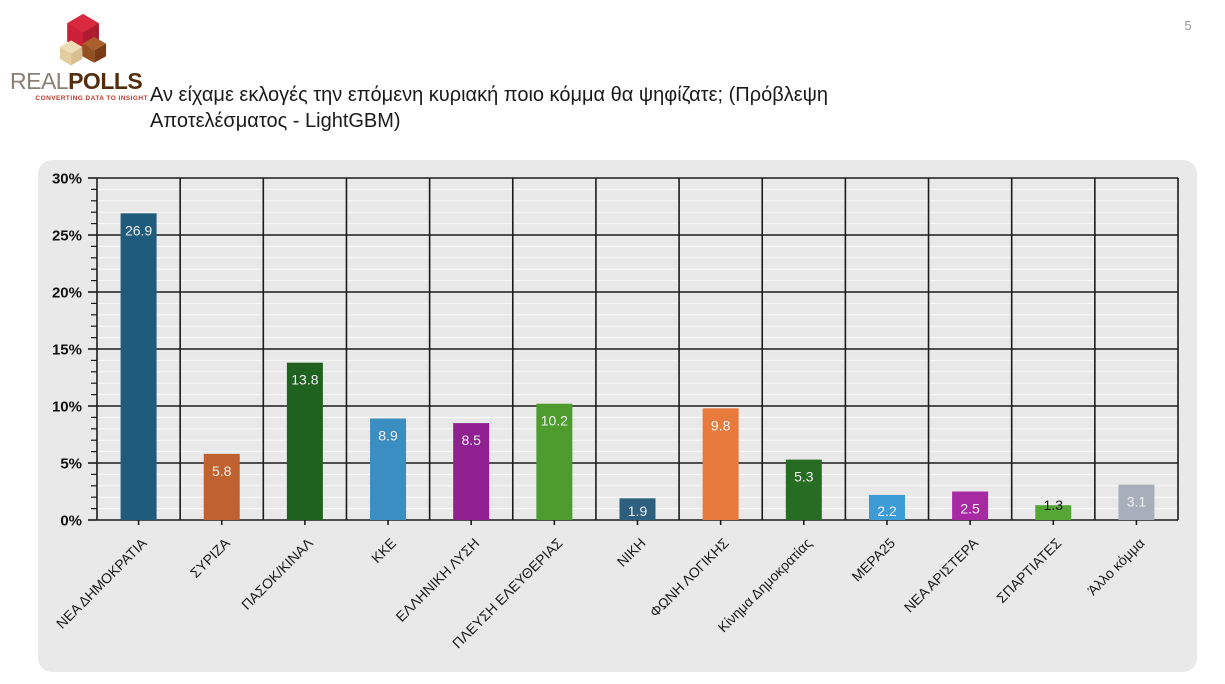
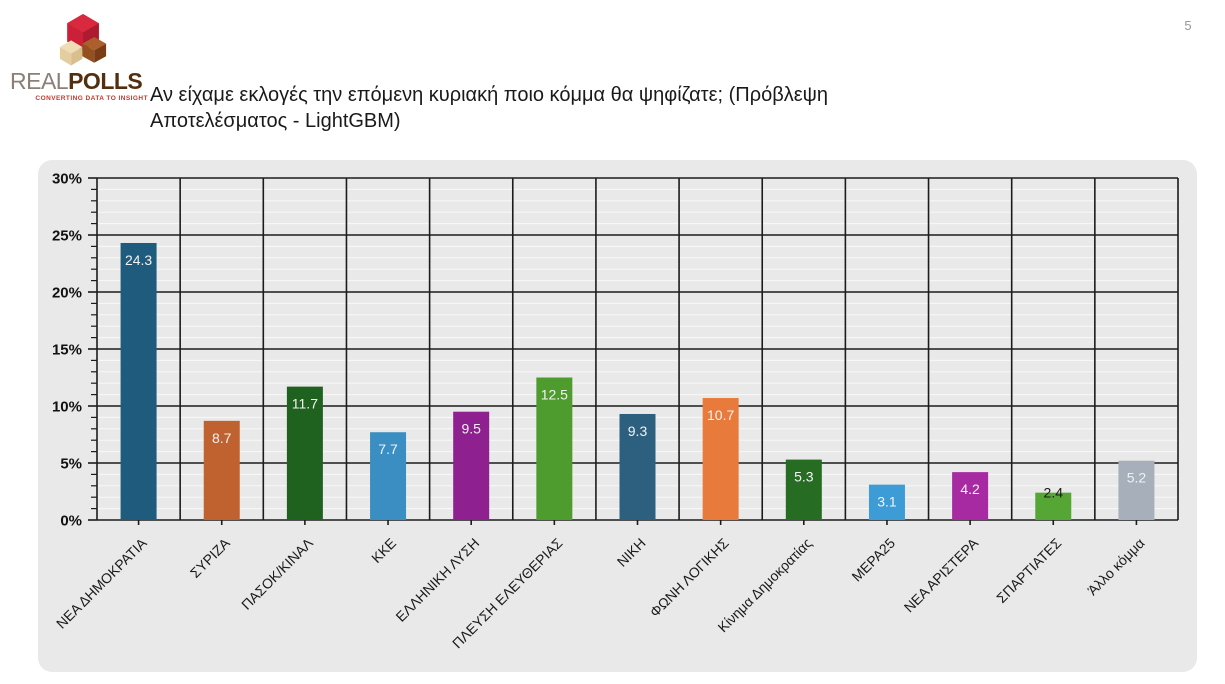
ΝΕΑ ΔΗΜΟΚΡΑΤΙΑ: 26.9 -> 24.3
ΣΥΡΙΖΑ: 5.8 -> 8.7
ΠΑΣΟΚ/ΚΙΝΑΛ: 13.8 -> 11.7
ΚΚΕ: 8.9 -> 7.7
ΕΛΛΗΝΙΚΗ ΛΥΣΗ: 8.5 -> 9.5
ΠΛΕΥΣΗ ΕΛΕΥΘΕΡΙΑΣ: 10.2 -> 12.5
ΝΙΚΗ: 1.9 -> 9.3
ΦΩΝΗ ΛΟΓΙΚΗΣ: 9.8 -> 10.7
ΜΕΡΑ25: 2.2 -> 3.1
ΝΕΑ ΑΡΙΣΤΕΡΑ: 2.5 -> 4.2
ΣΠΑΡΤΙΑΤΕΣ: 1.3 -> 2.4
Άλλο κόμμα: 3.1 -> 5.2
